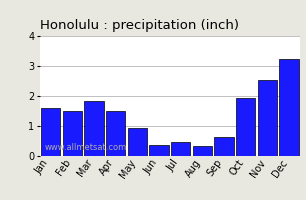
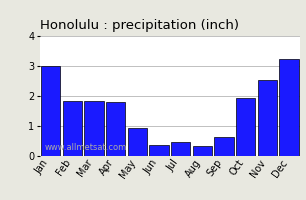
Jan: 1.60 -> 3.00
Feb: 1.50 -> 1.85
Apr: 1.50 -> 1.80
